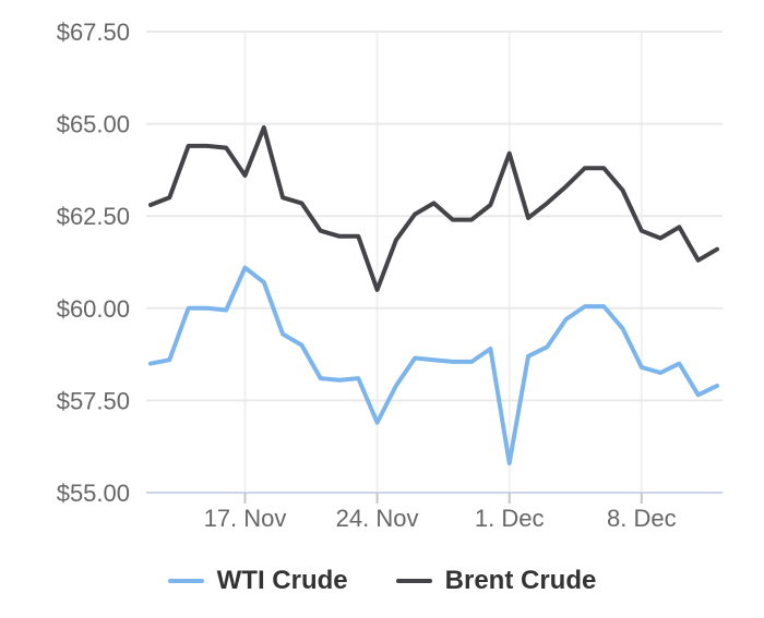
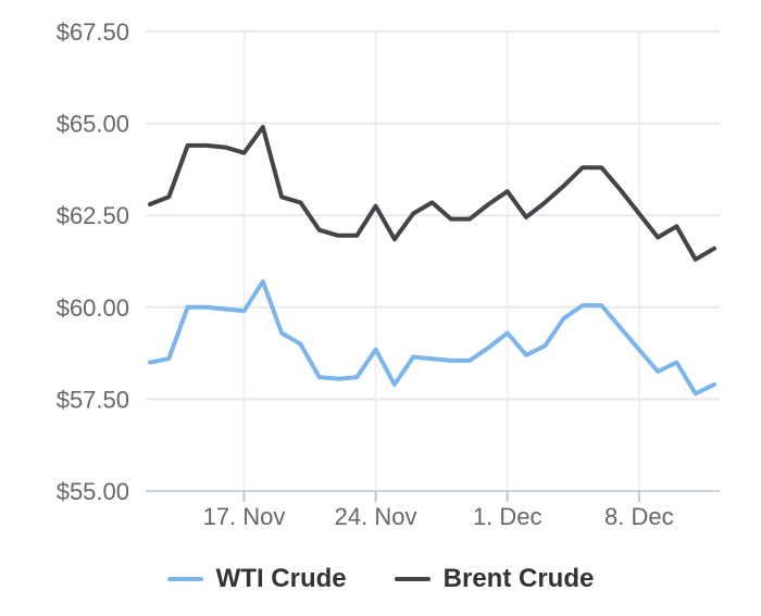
WTI Crude/17. Nov: $61.1 -> $59.9
Brent Crude/17. Nov: $63.6 -> $64.2
WTI Crude/24. Nov: $56.9 -> $58.9
Brent Crude/24. Nov: $60.5 -> $62.8
WTI Crude/1. Dec: $55.8 -> $59.3
Brent Crude/1. Dec: $64.2 -> $63.1
WTI Crude/8. Dec: $58.4 -> $58.9
Brent Crude/8. Dec: $62.1 -> $62.5
